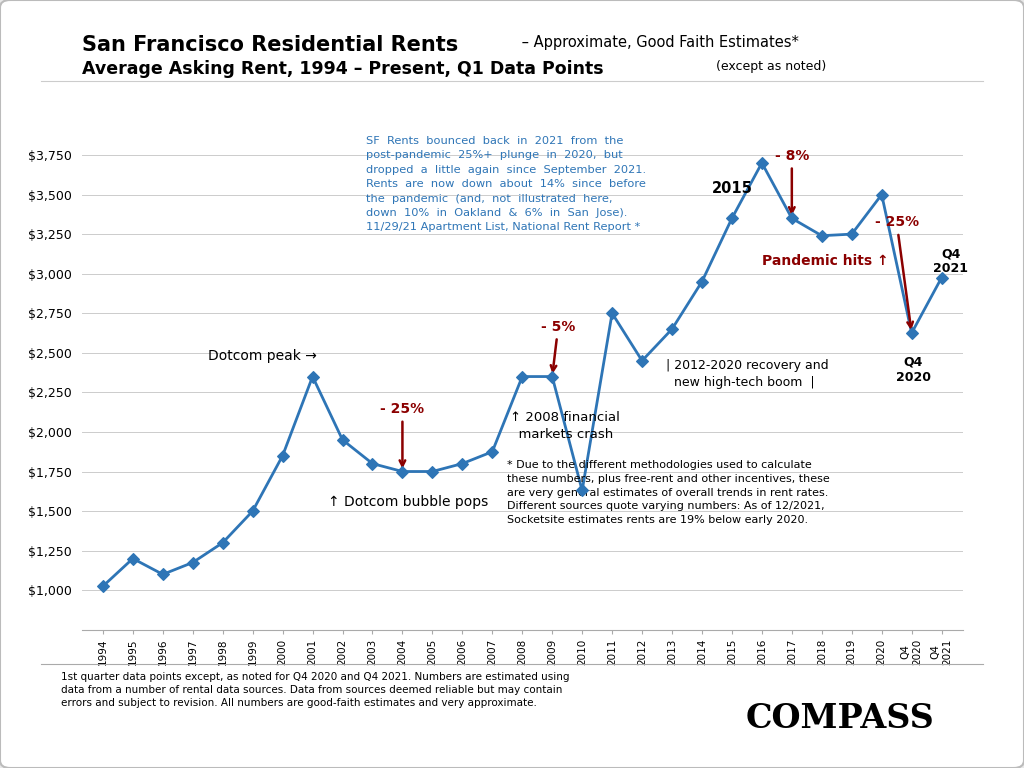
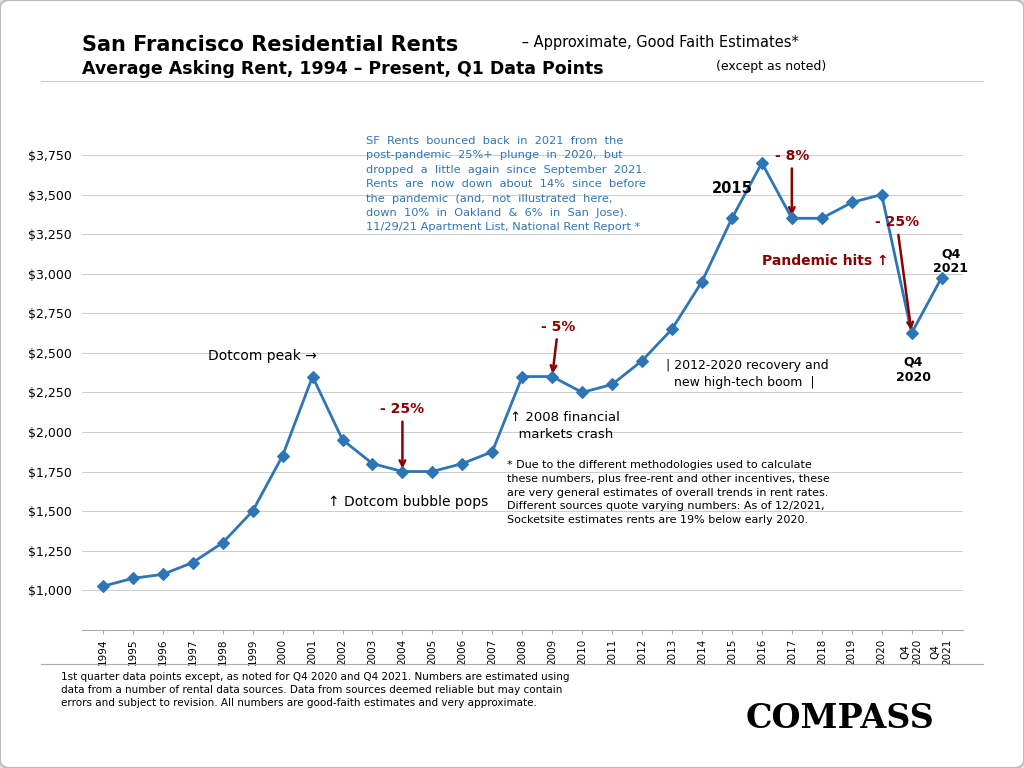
1995: $1,200 -> $1,080
2010: $1,630 -> $2,250
2011: $2,750 -> $2,300
2018: $3,240 -> $3,350
2019: $3,250 -> $3,450
